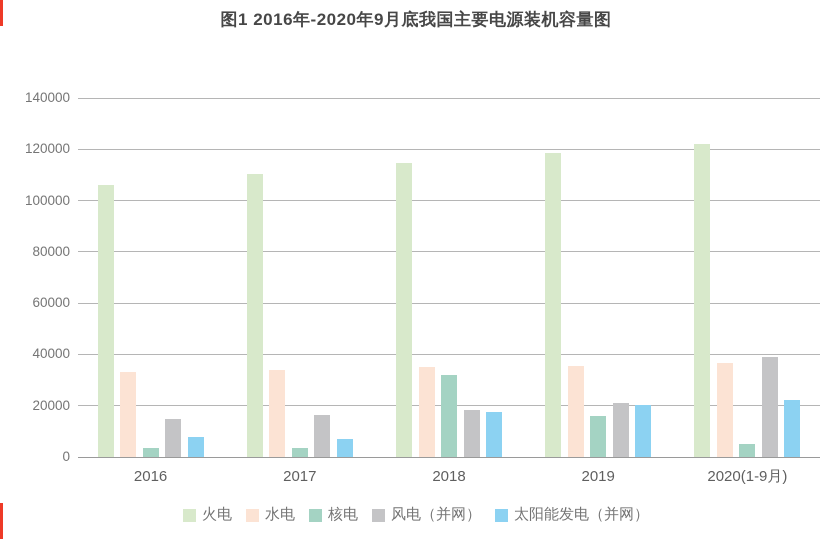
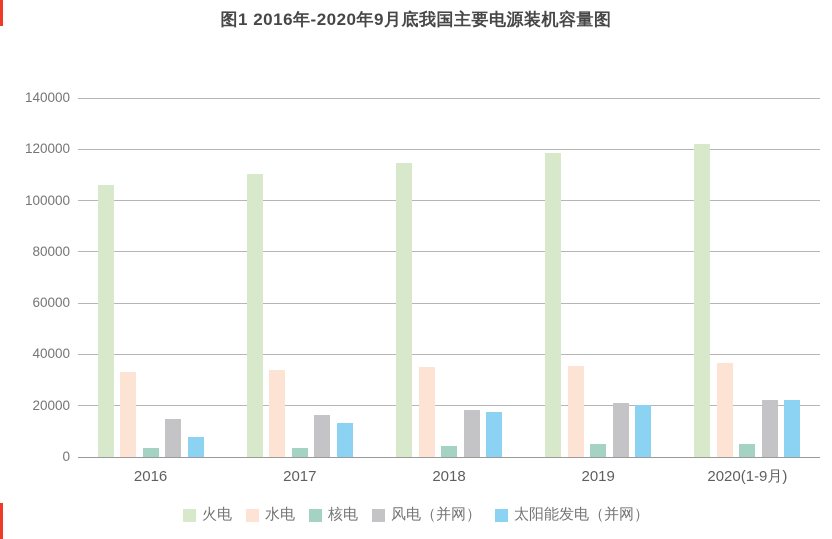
太阳能发电（并网）/2017: 7000 -> 13000
核电/2018: 32000 -> 4000
核电/2019: 16000 -> 5000
风电（并网）/2020(1-9月): 39000 -> 22000
